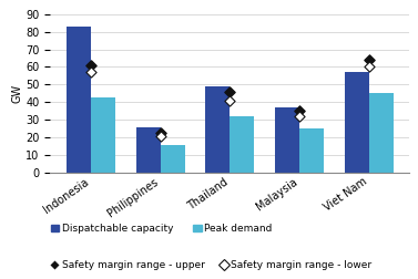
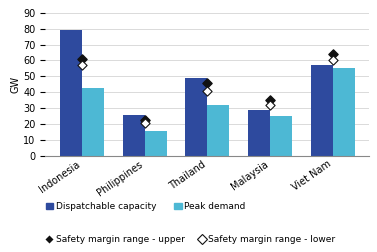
Dispatchable capacity/Indonesia: 83 -> 79
Dispatchable capacity/Malaysia: 37 -> 29
Peak demand/Viet Nam: 45 -> 55
